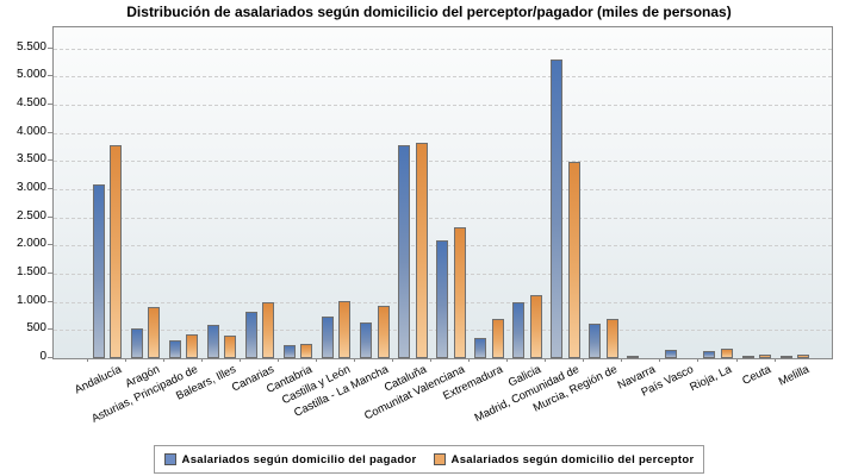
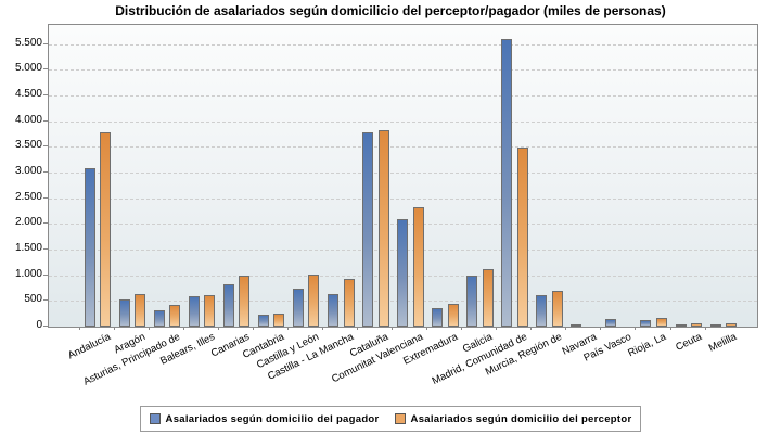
Asalariados según domicilio del perceptor/Aragón: 900 -> 600
Asalariados según domicilio del perceptor/Balears, Illes: 400 -> 600
Asalariados según domicilio del perceptor/Extremadura: 700 -> 400
Asalariados según domicilio del pagador/Madrid, Comunidad de: 5300 -> 5600
